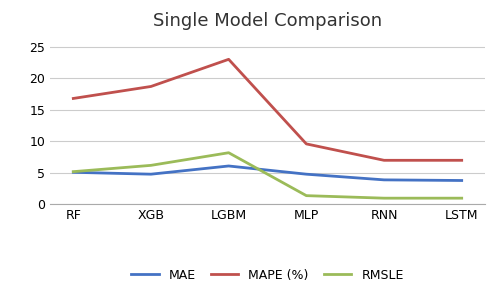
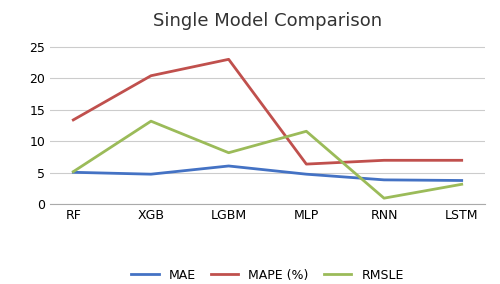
MAPE (%)/RF: 16.8 -> 13.4
MAPE (%)/XGB: 18.7 -> 20.4
RMSLE/XGB: 6.2 -> 13.2
MAPE (%)/MLP: 9.6 -> 6.4
RMSLE/MLP: 1.4 -> 11.6
RMSLE/LSTM: 1.0 -> 3.2
